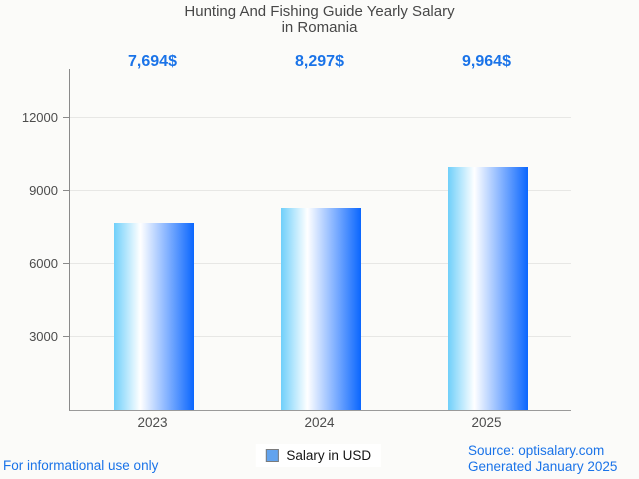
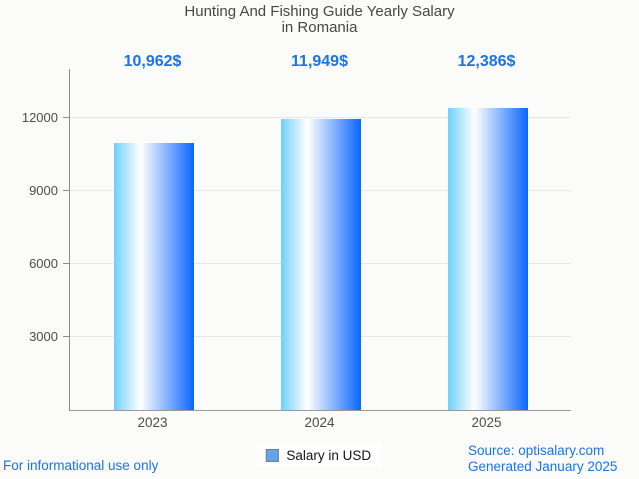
2023: 7,694 -> 10,962
2024: 8,297 -> 11,949
2025: 9,964 -> 12,386
